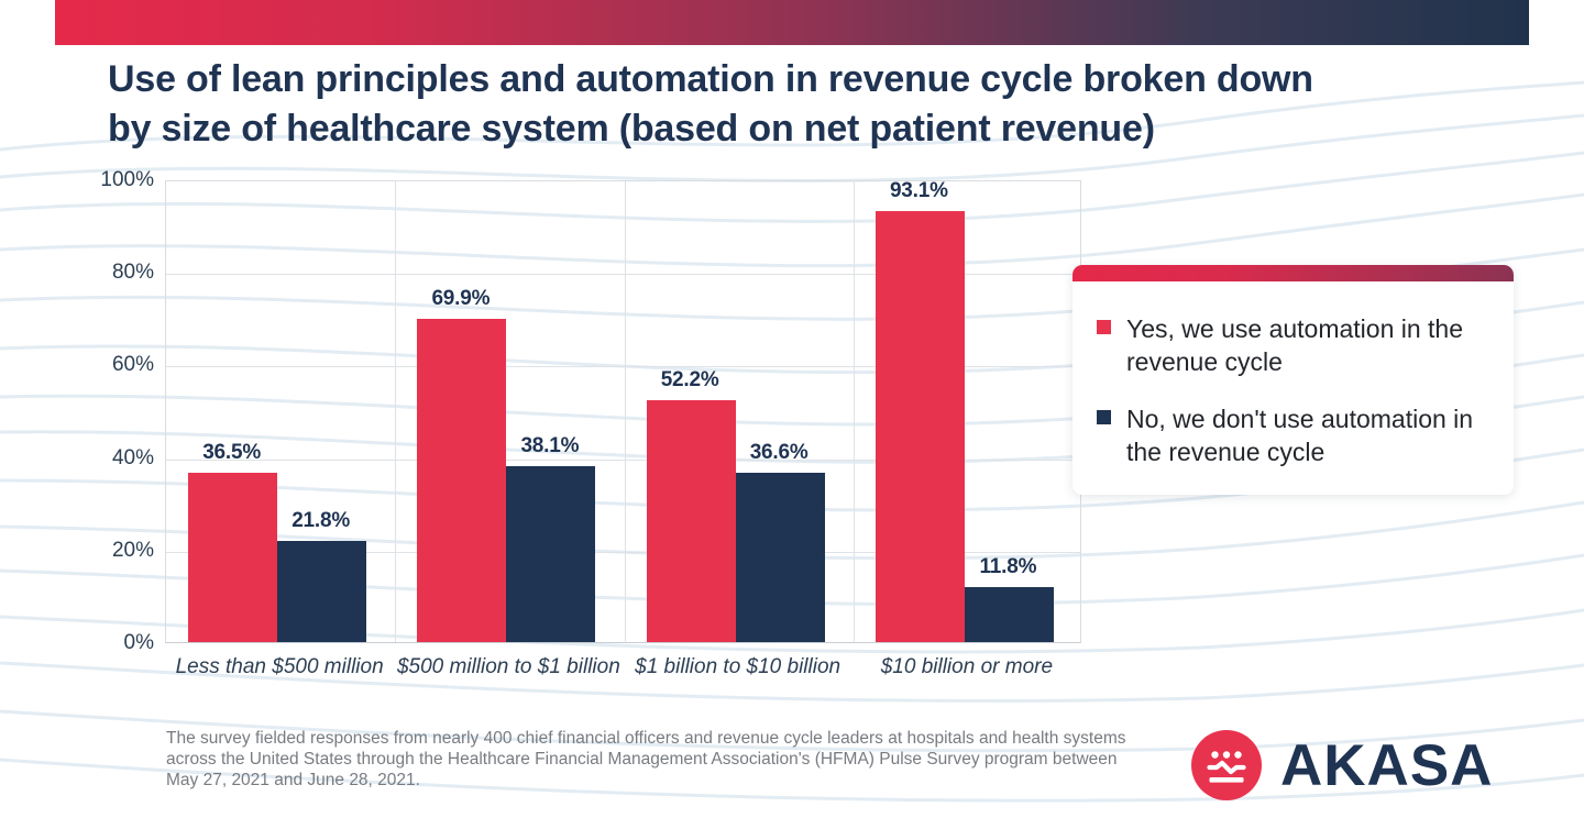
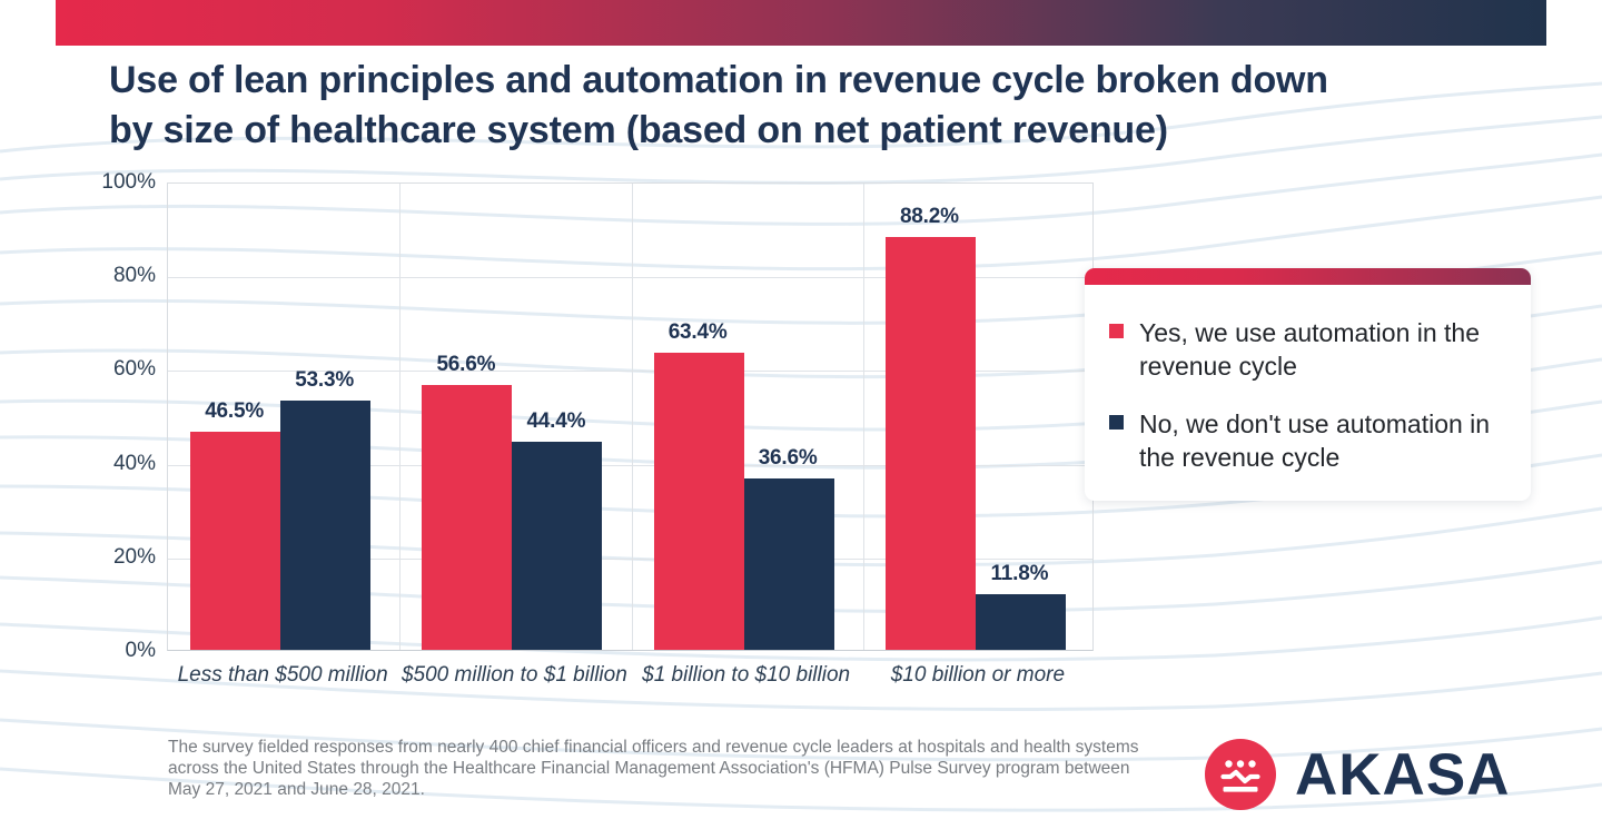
Yes, we use automation in the revenue cycle/Less than $500 million: 36.5% -> 46.5%
No, we don't use automation in the revenue cycle/Less than $500 million: 21.8% -> 53.3%
Yes, we use automation in the revenue cycle/$500 million to $1 billion: 69.9% -> 56.6%
No, we don't use automation in the revenue cycle/$500 million to $1 billion: 38.1% -> 44.4%
Yes, we use automation in the revenue cycle/$1 billion to $10 billion: 52.2% -> 63.4%
Yes, we use automation in the revenue cycle/$10 billion or more: 93.1% -> 88.2%
